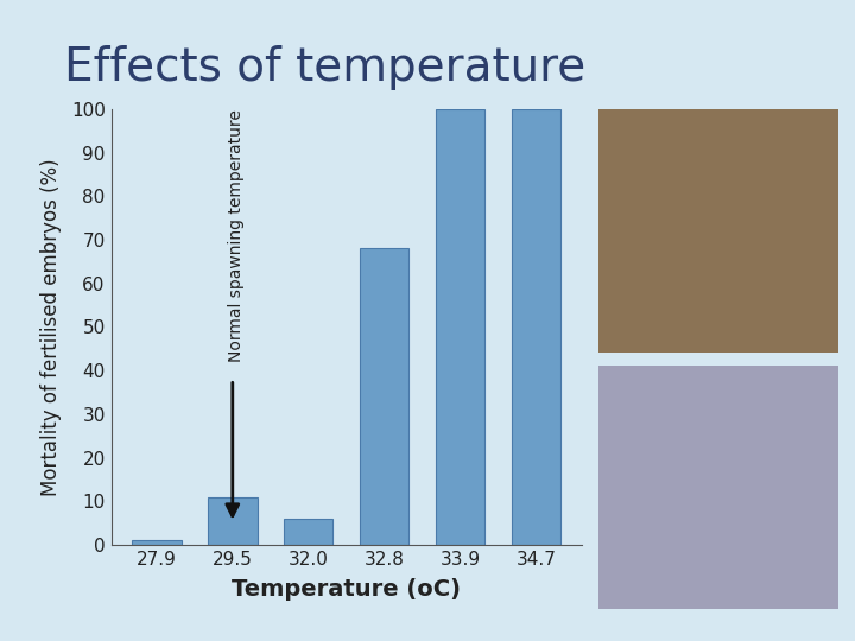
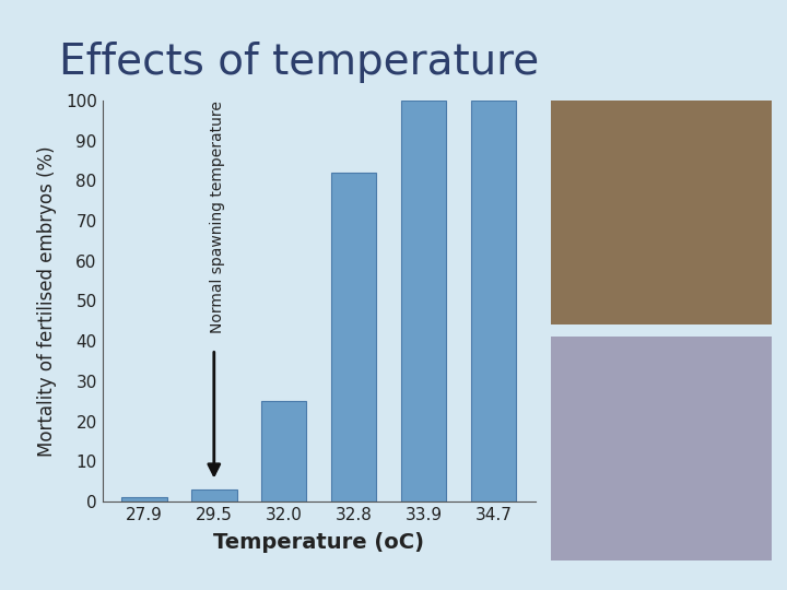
29.5: 11 -> 3
32.0: 6 -> 25
32.8: 68 -> 82
